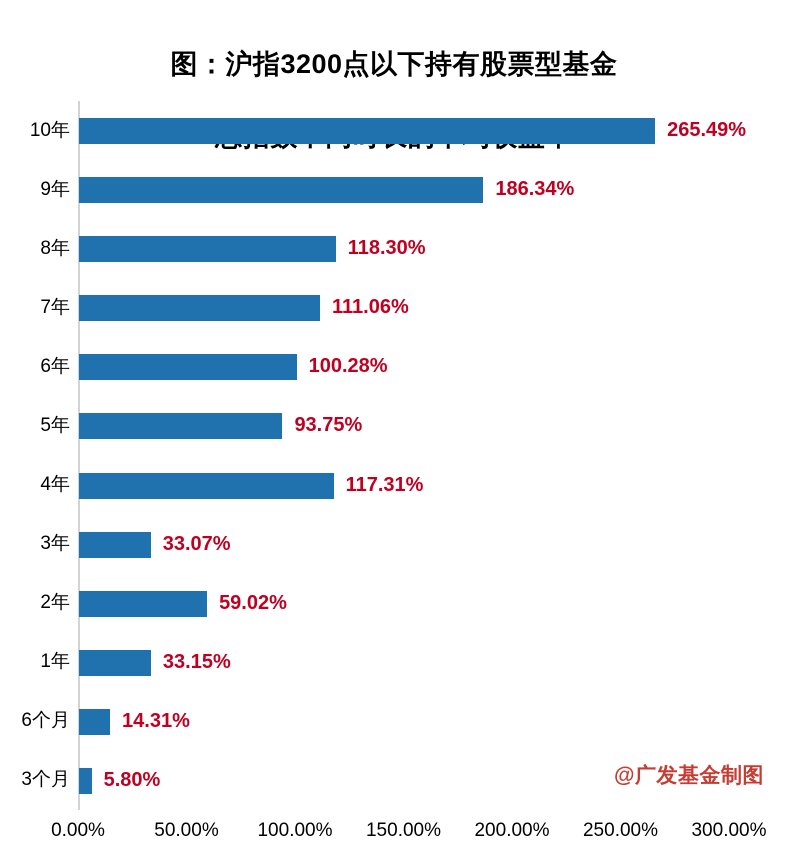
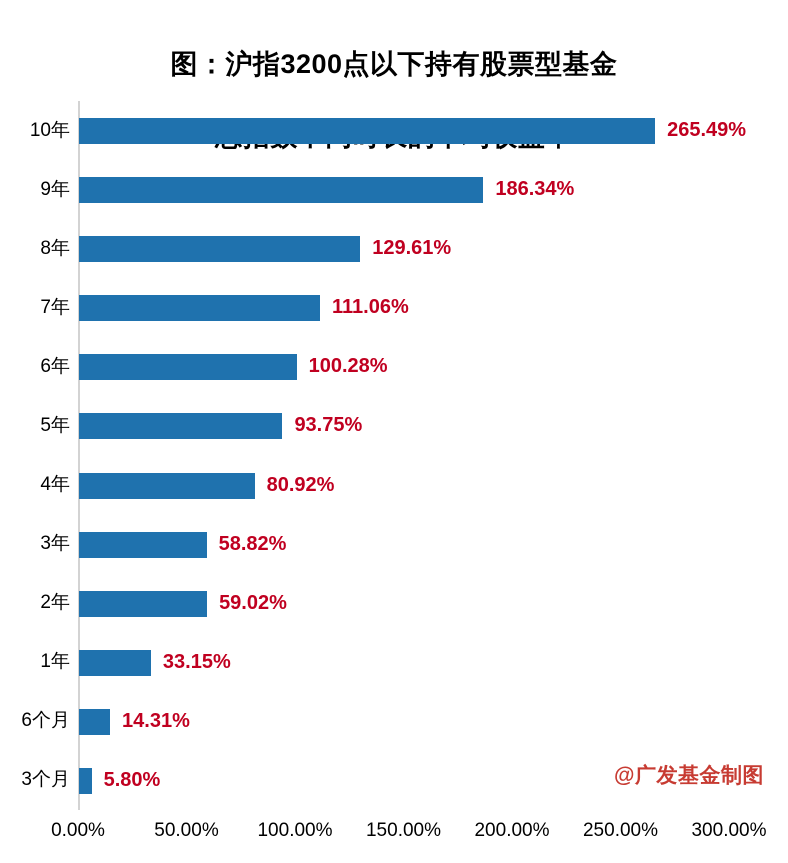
8年: 118.30% -> 129.61%
4年: 117.31% -> 80.92%
3年: 33.07% -> 58.82%
